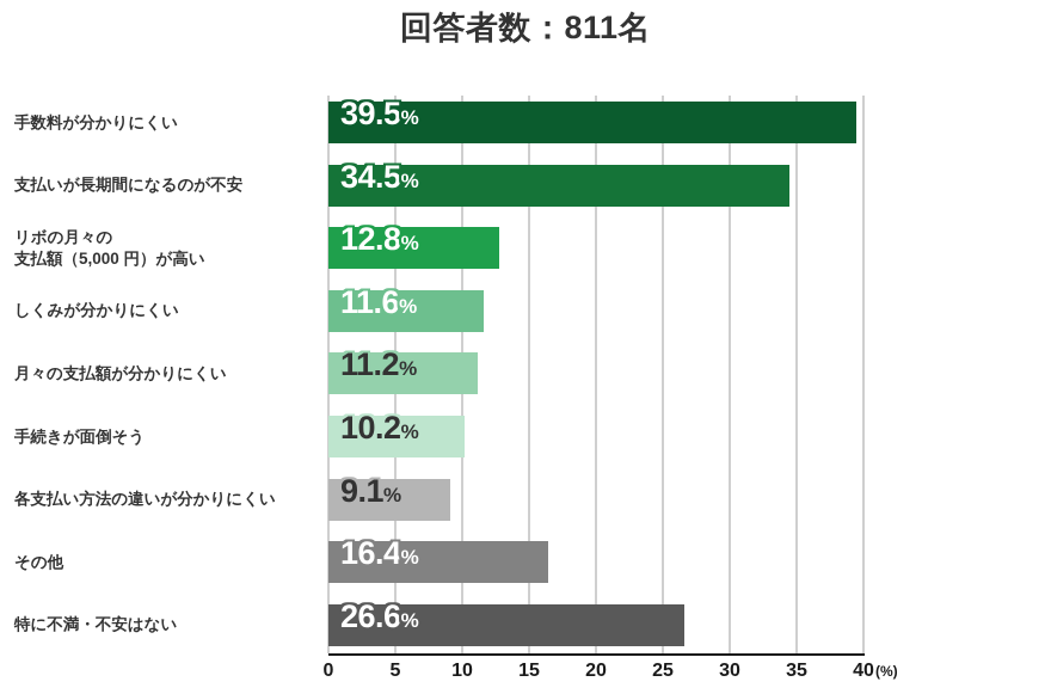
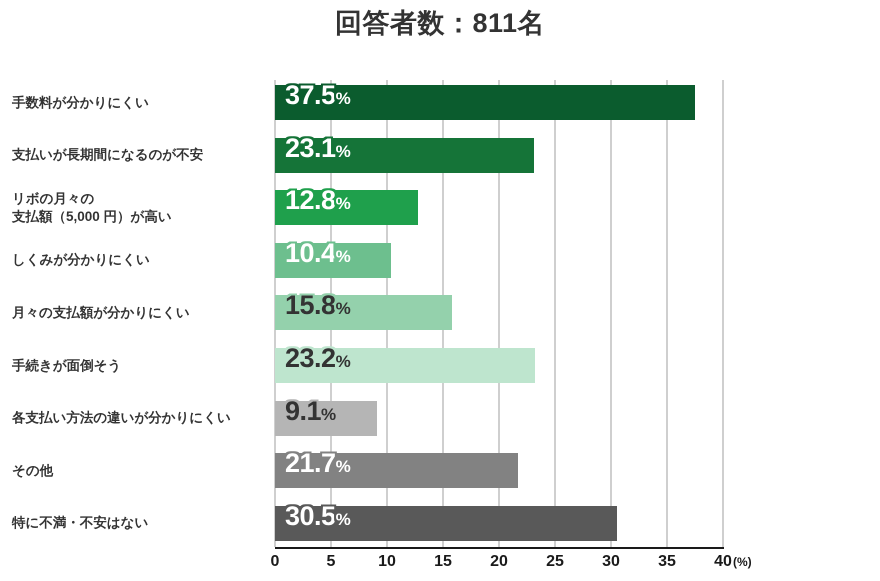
手数料が分かりにくい: 39.5 -> 37.5
支払いが長期間になるのが不安: 34.5 -> 23.1
しくみが分かりにくい: 11.6 -> 10.4
月々の支払額が分かりにくい: 11.2 -> 15.8
手続きが面倒そう: 10.2 -> 23.2
その他: 16.4 -> 21.7
特に不満・不安はない: 26.6 -> 30.5
